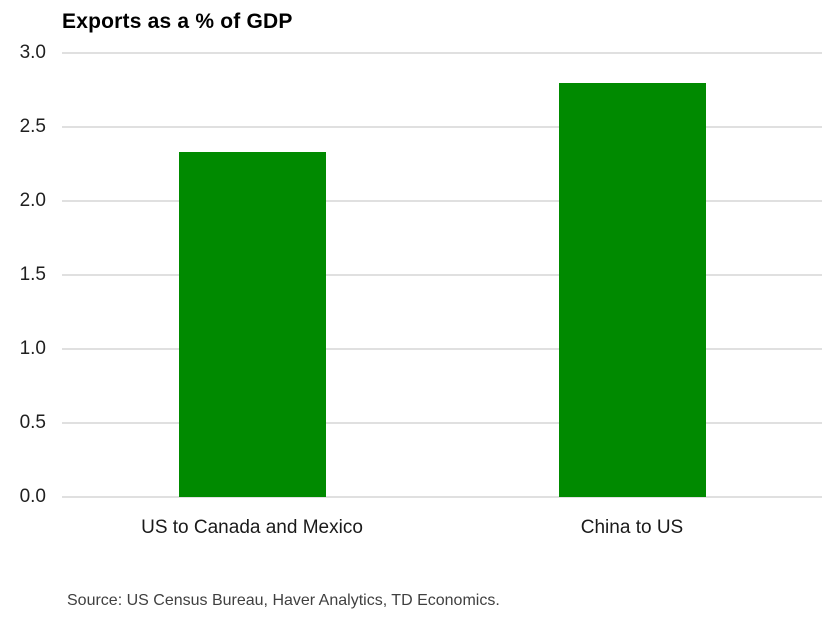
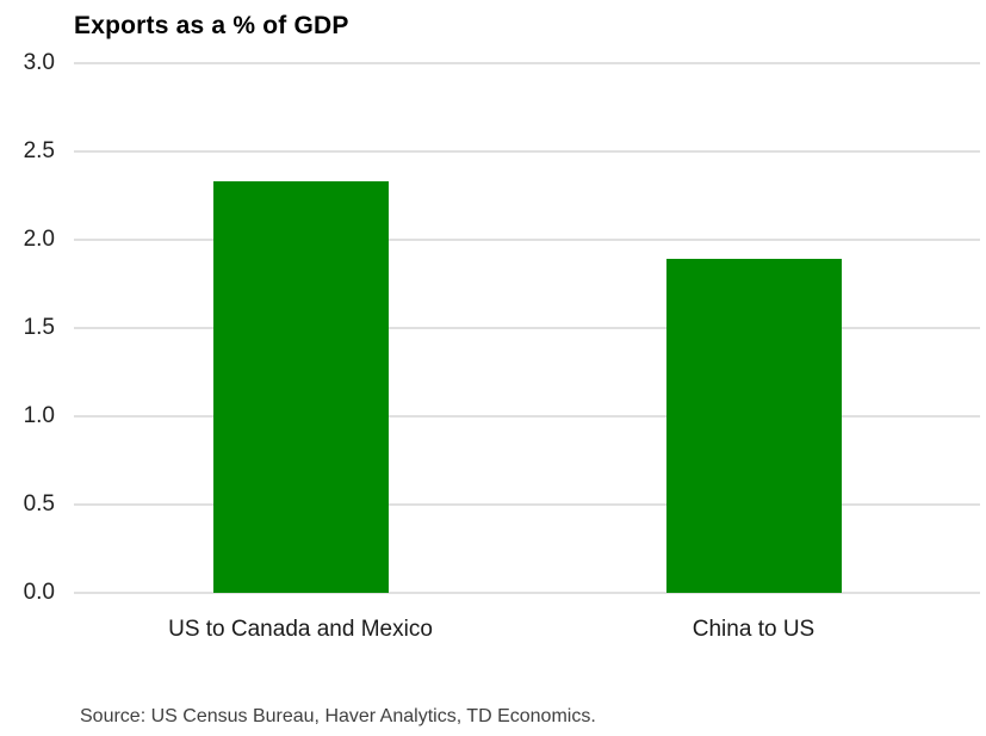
China to US: 2.80 -> 1.89
